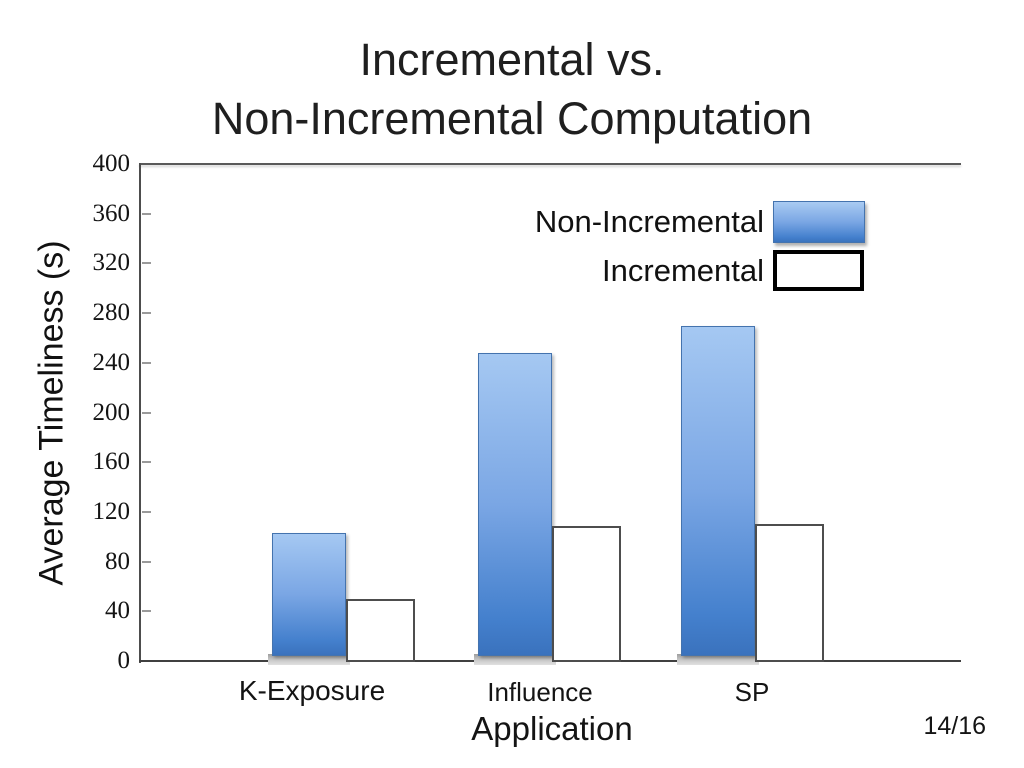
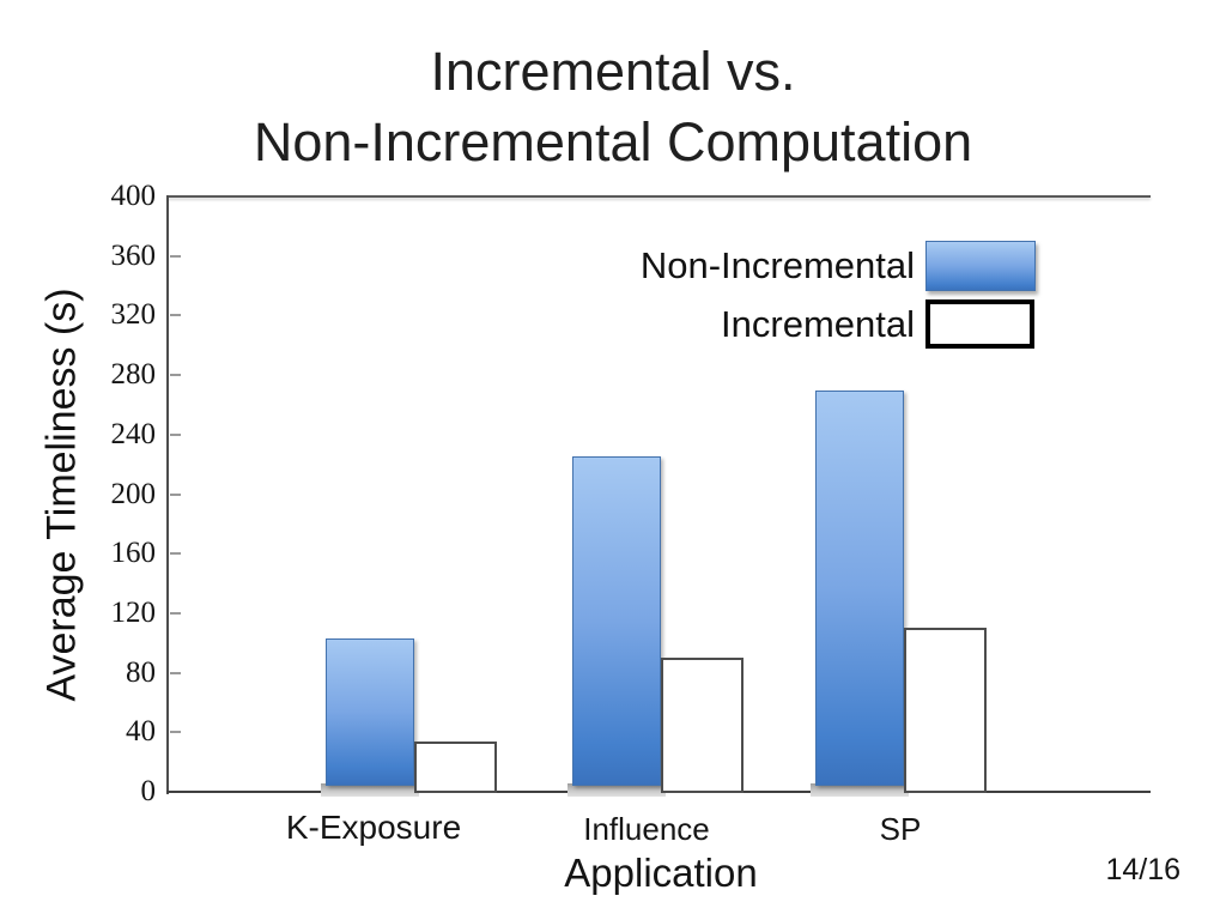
Incremental/K-Exposure: 50 -> 34
Non-Incremental/Influence: 248 -> 225
Incremental/Influence: 109 -> 90
